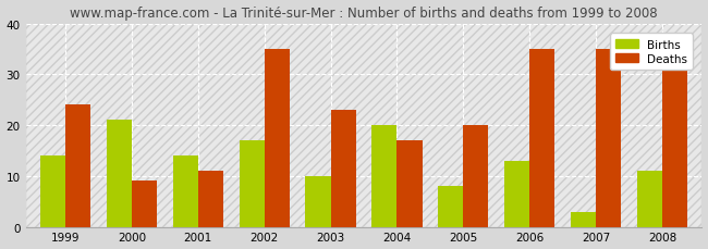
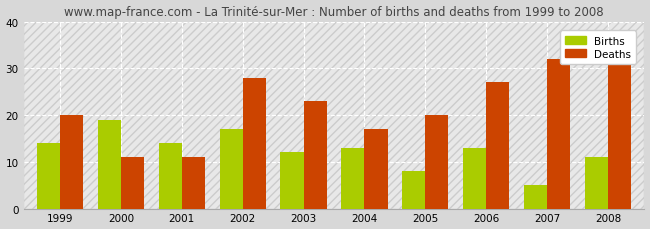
Deaths/1999: 24 -> 20
Births/2000: 21 -> 19
Deaths/2000: 9 -> 11
Deaths/2002: 35 -> 28
Births/2003: 10 -> 12
Births/2004: 20 -> 13
Deaths/2006: 35 -> 27
Births/2007: 3 -> 5
Deaths/2007: 35 -> 32
